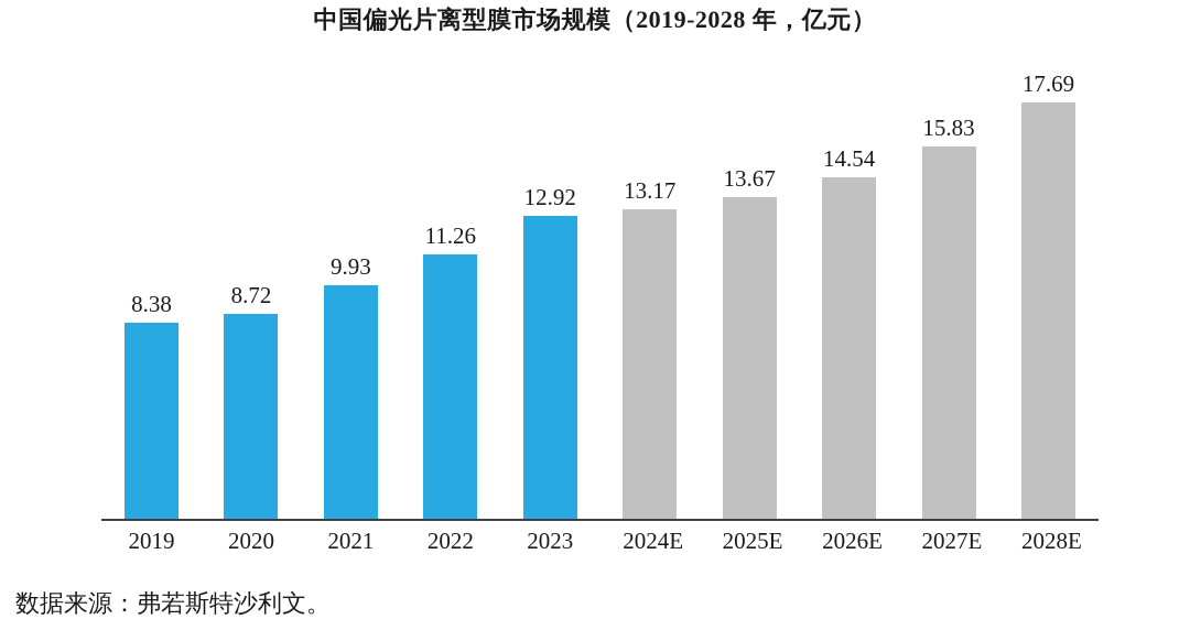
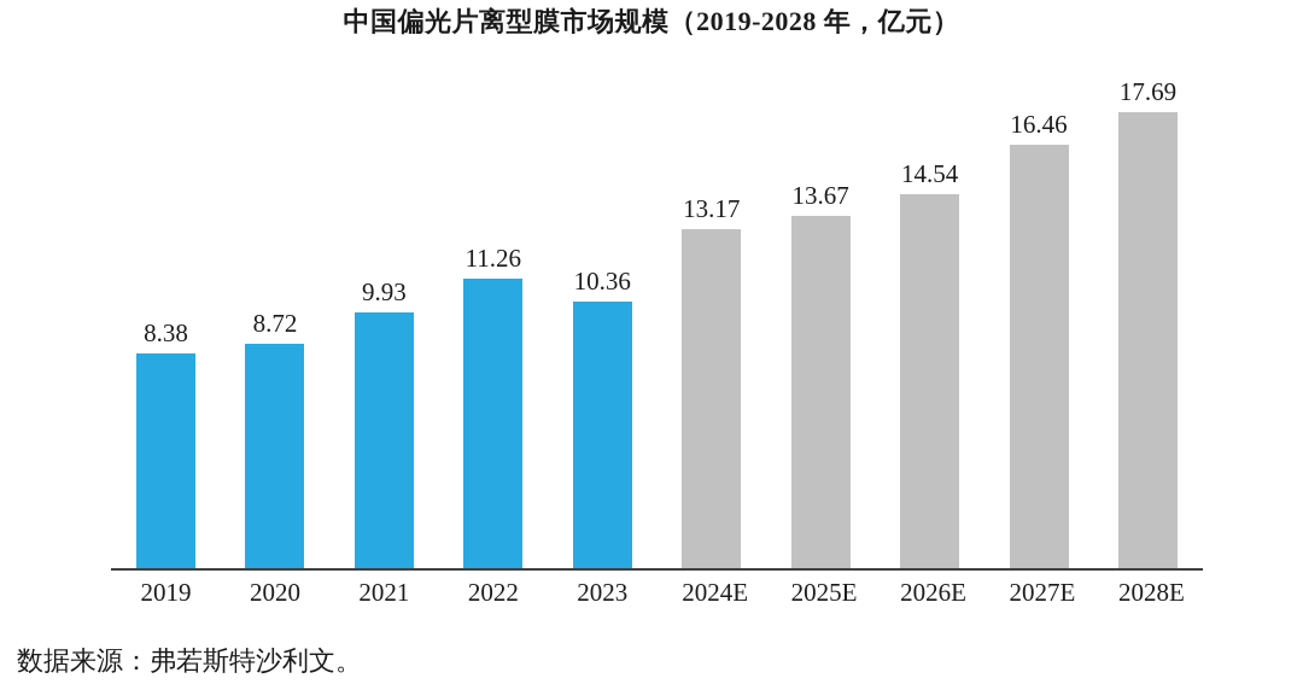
2023: 12.92 -> 10.36
2027E: 15.83 -> 16.46
